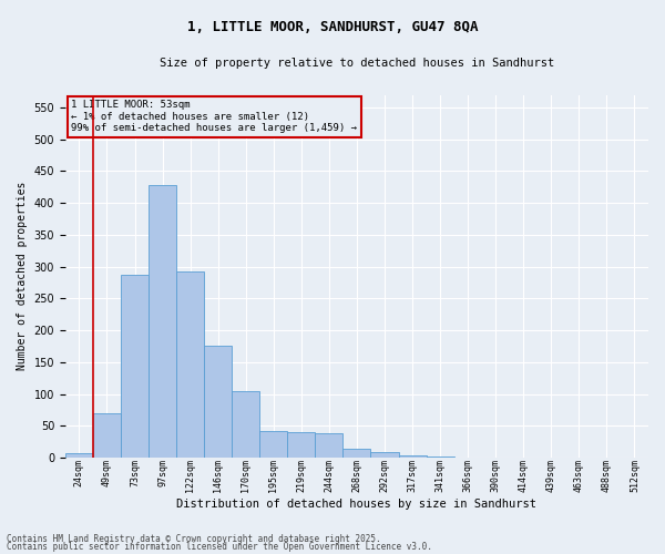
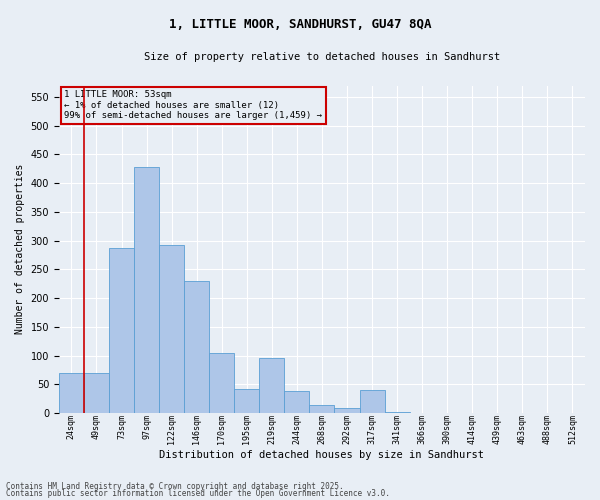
24sqm: 7 -> 70
146sqm: 175 -> 230
219sqm: 40 -> 96
317sqm: 3 -> 40
